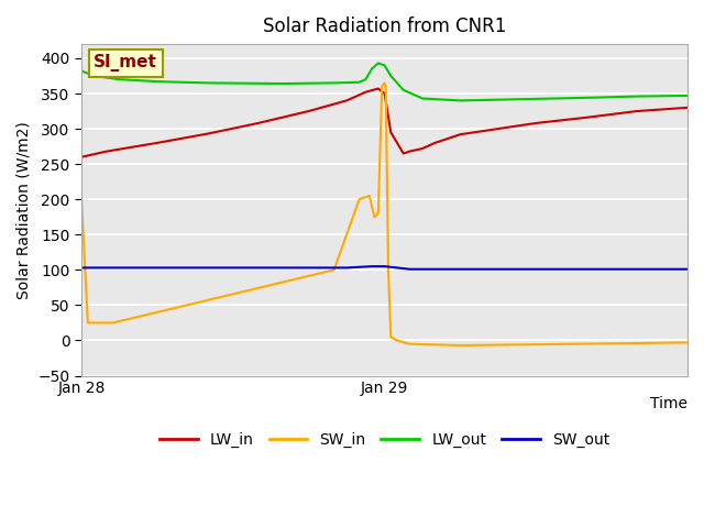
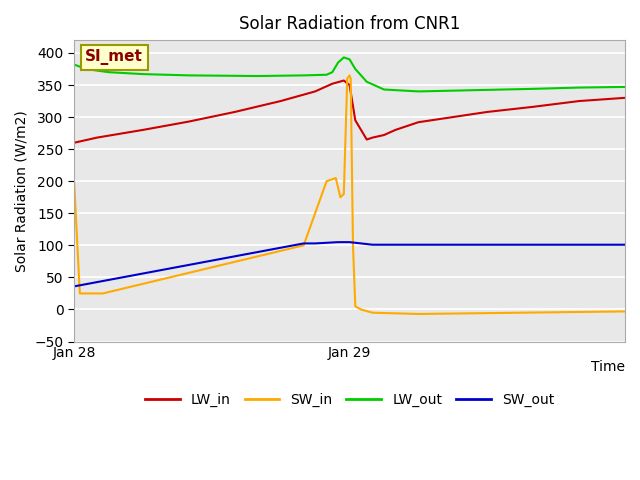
SW_out/Jan 28: 103 -> 36
